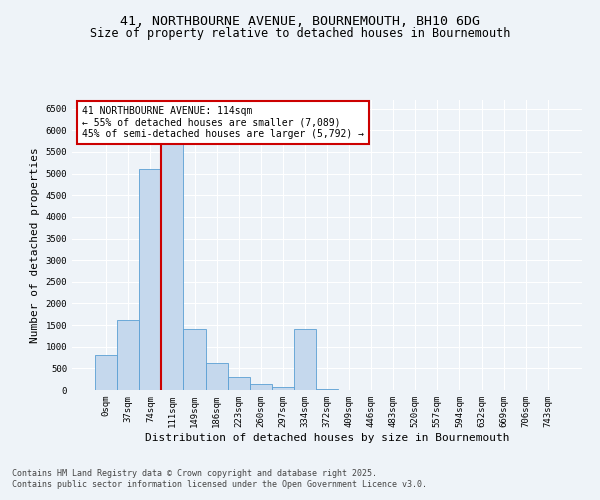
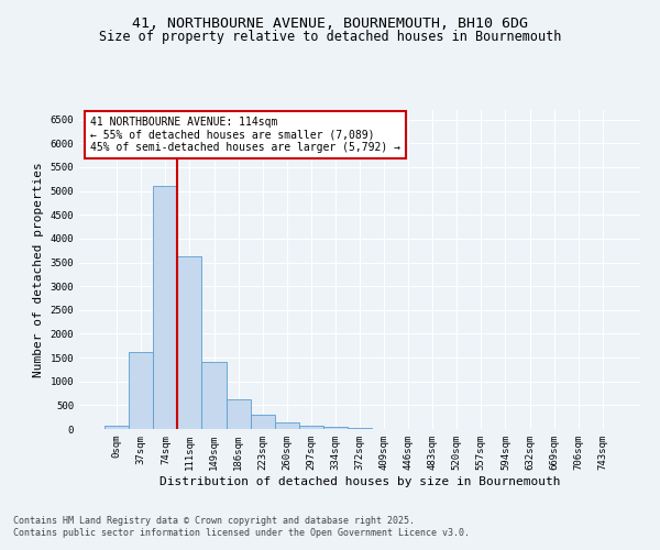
0sqm: 800 -> 60
111sqm: 5700 -> 3620
334sqm: 1400 -> 50
